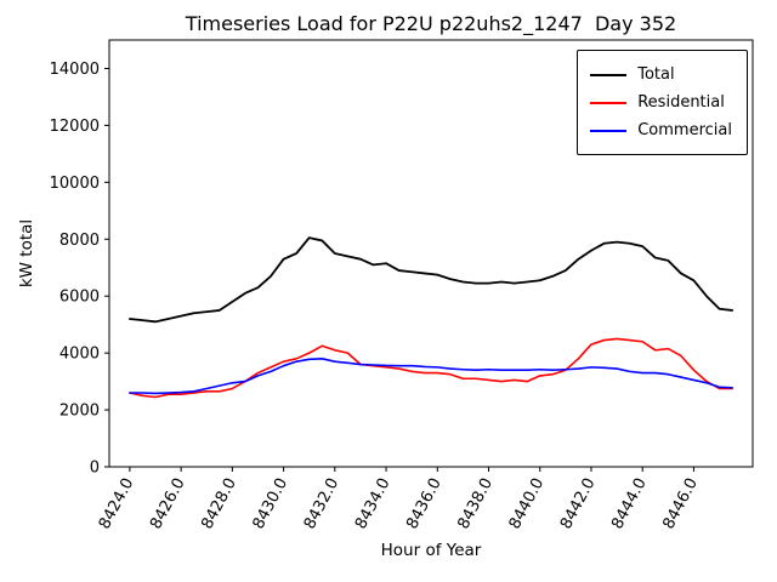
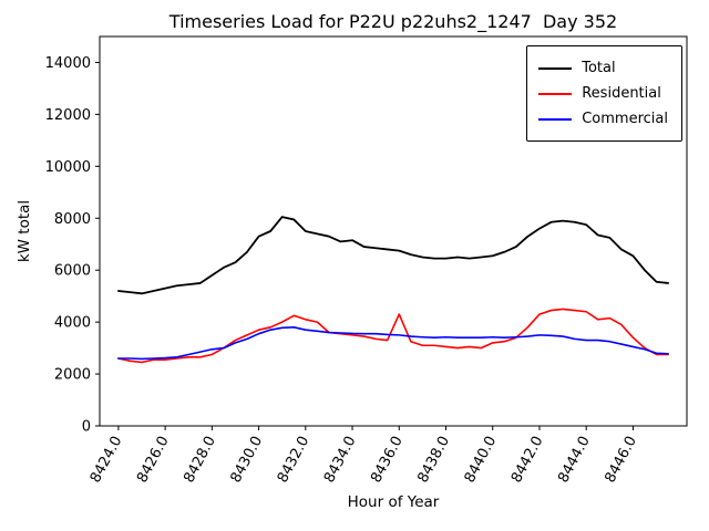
Residential/8436.0: 3300 -> 4300
